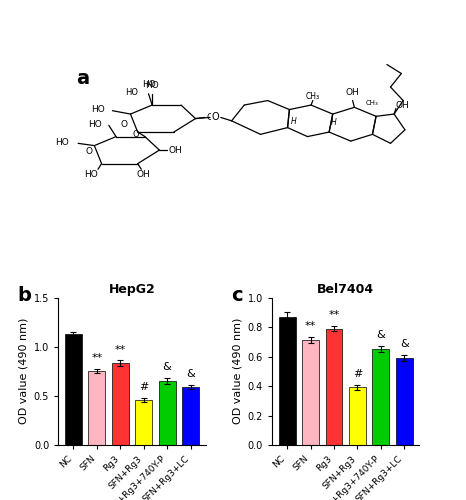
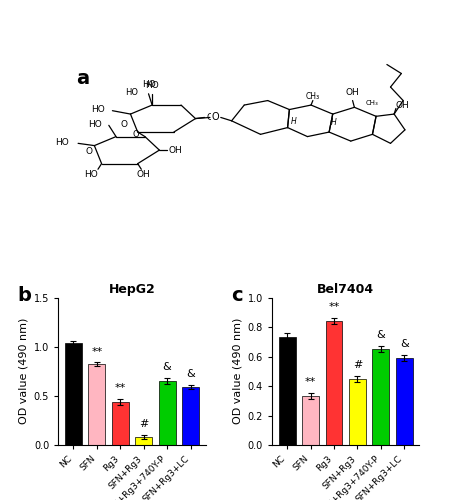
HepG2/NC: 1.13 -> 1.04
HepG2/SFN: 0.75 -> 0.82
HepG2/Rg3: 0.83 -> 0.44
HepG2/SFN+Rg3: 0.46 -> 0.08
Bel7404/NC: 0.87 -> 0.73
Bel7404/SFN: 0.71 -> 0.33
Bel7404/Rg3: 0.79 -> 0.84
Bel7404/SFN+Rg3: 0.39 -> 0.45
